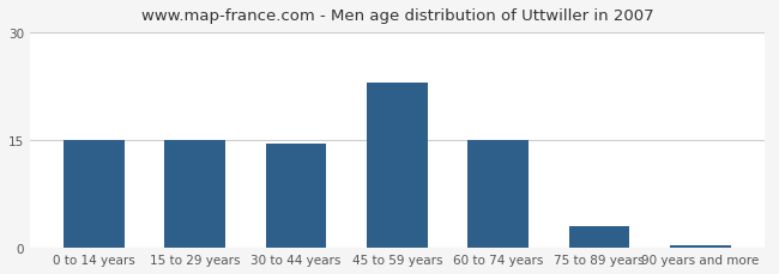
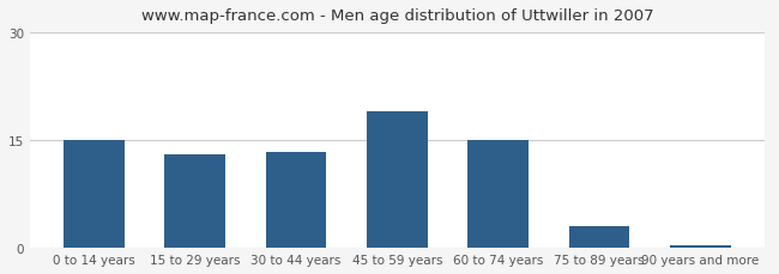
15 to 29 years: 15.0 -> 13.0
30 to 44 years: 14.5 -> 13.4
45 to 59 years: 23.0 -> 19.0
